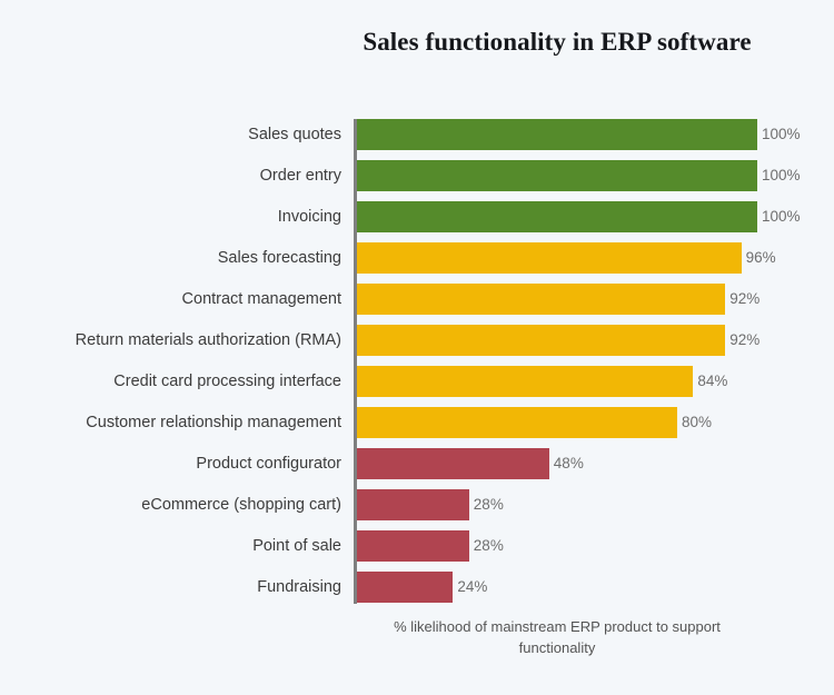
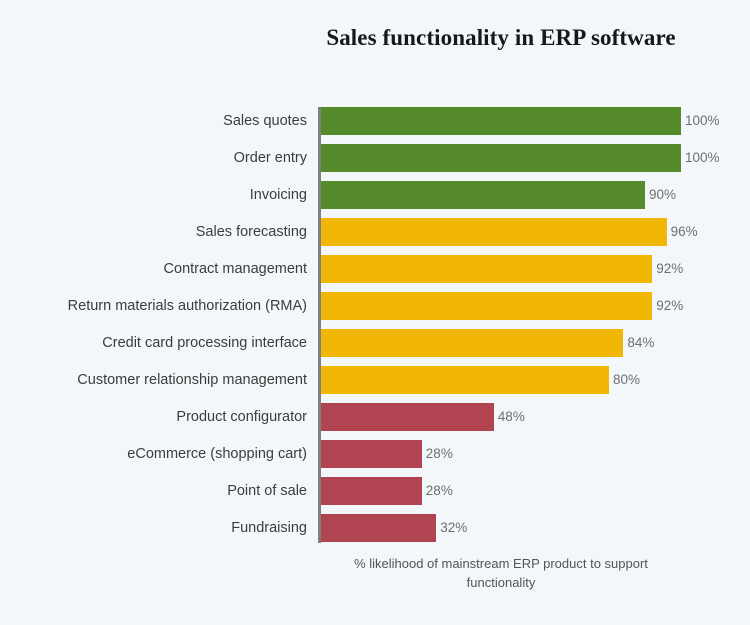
Invoicing: 100% -> 90%
Fundraising: 24% -> 32%
